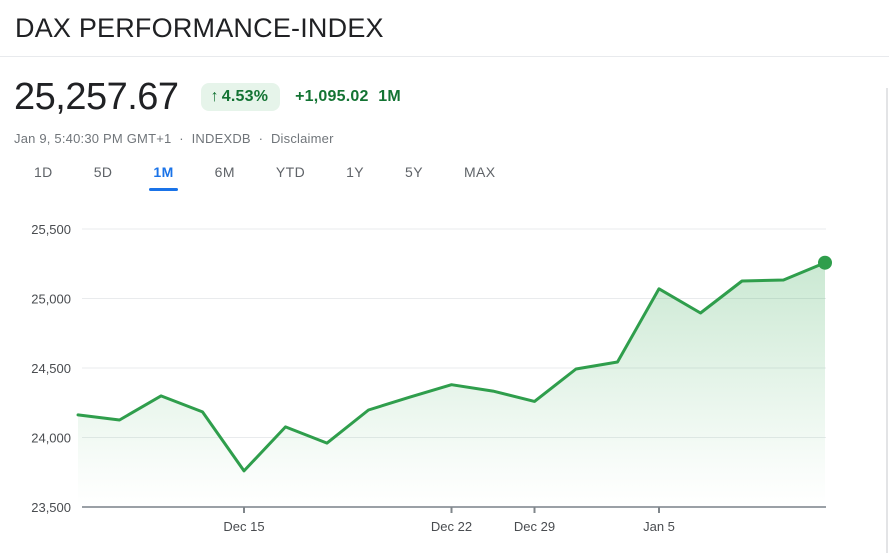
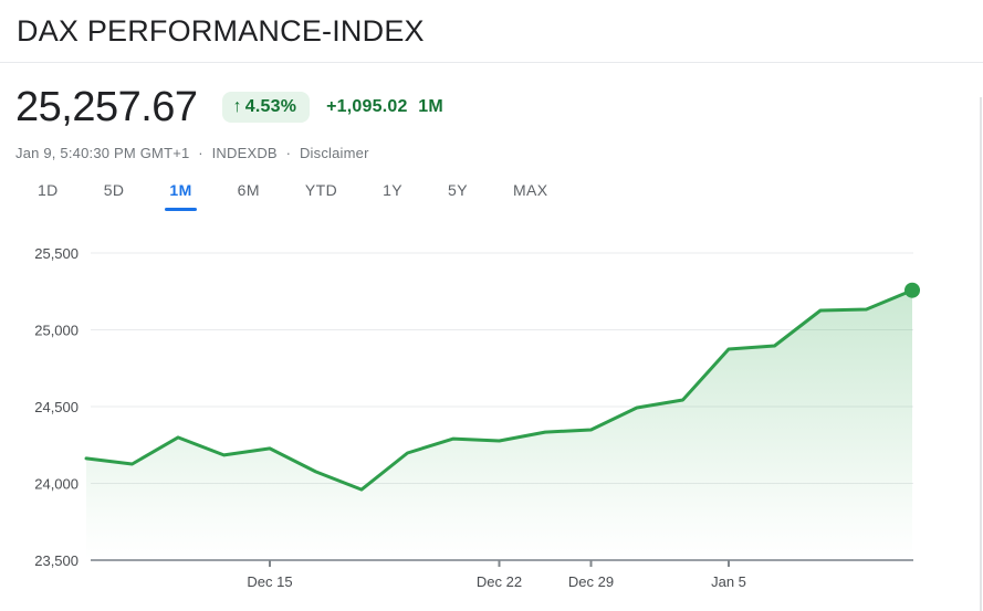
Dec 15: 23760 -> 24230
Dec 22: 24380 -> 24280
Dec 29: 24260 -> 24350
Jan 5: 25070 -> 24870
